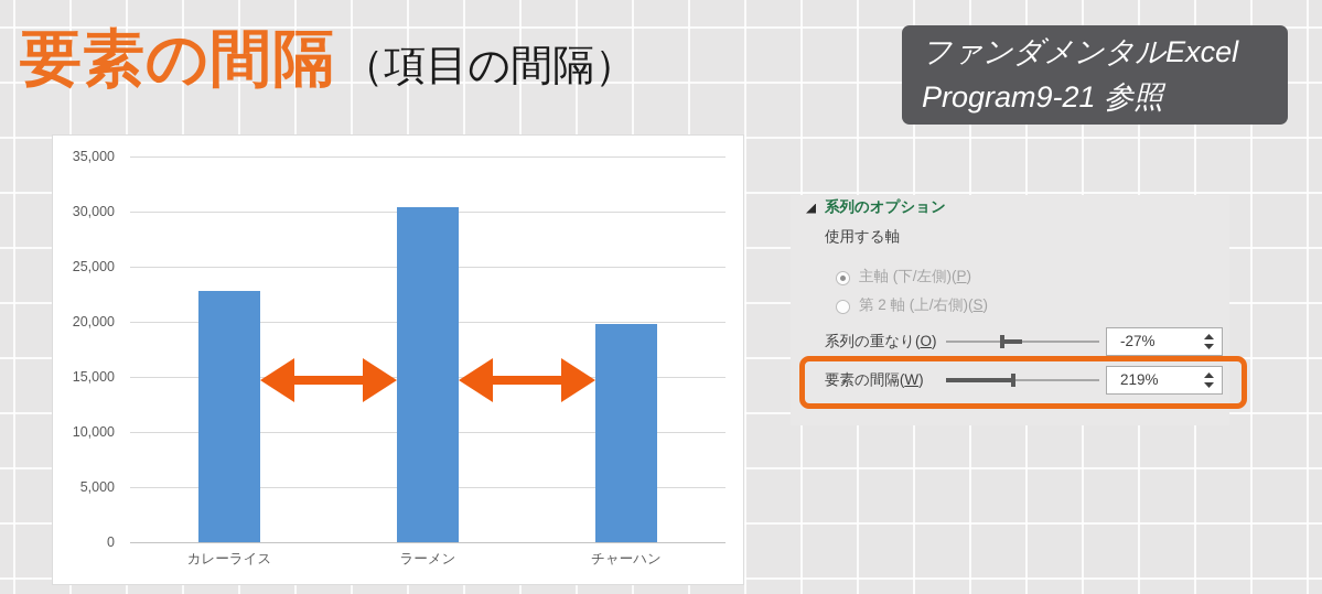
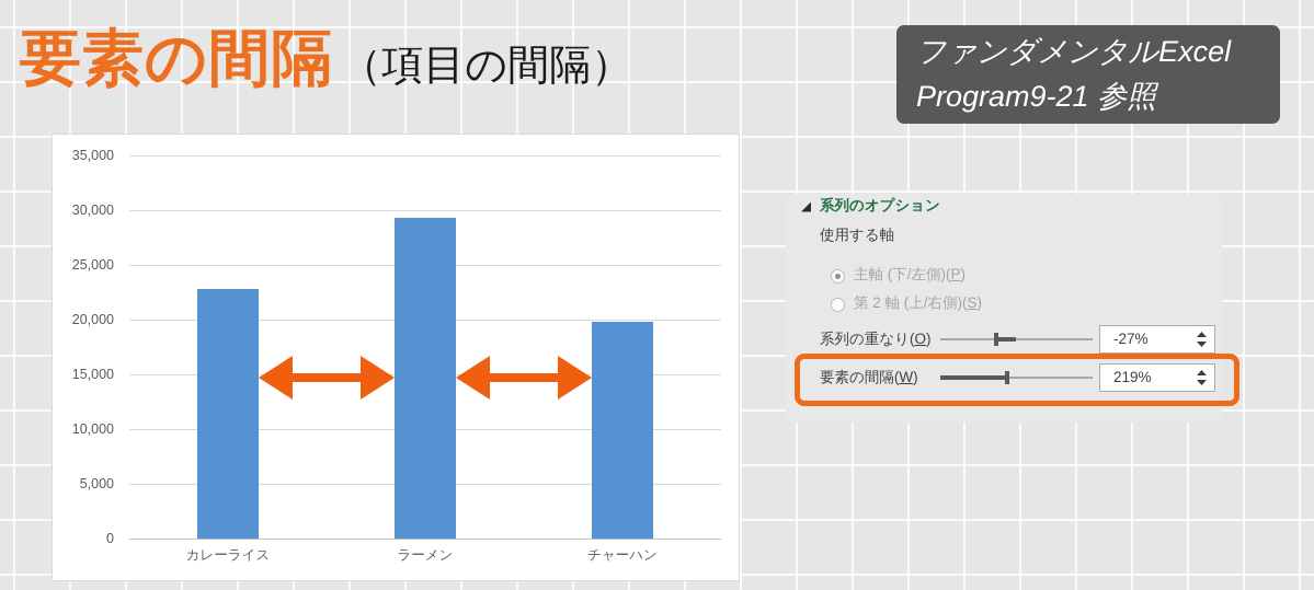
ラーメン: 30400 -> 29300
